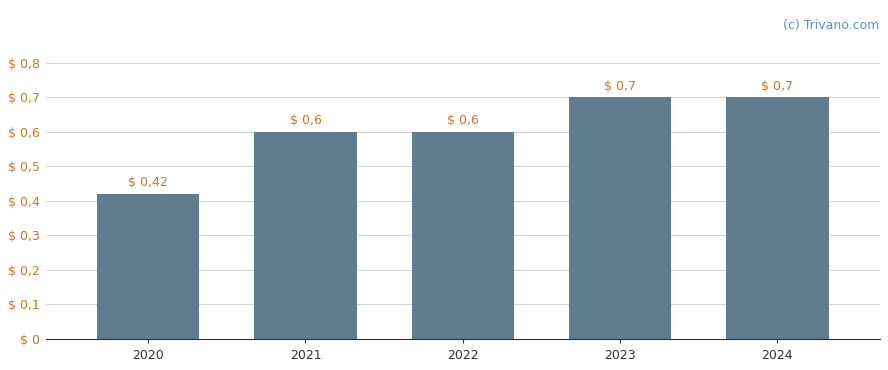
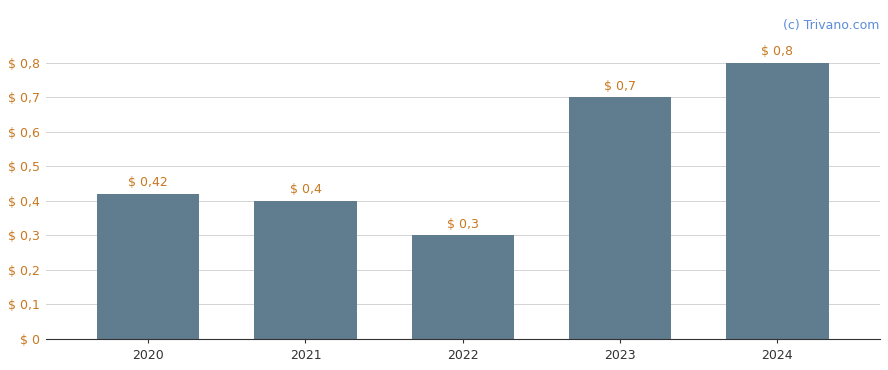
2021: 0,6 -> 0,4
2022: 0,6 -> 0,3
2024: 0,7 -> 0,8
